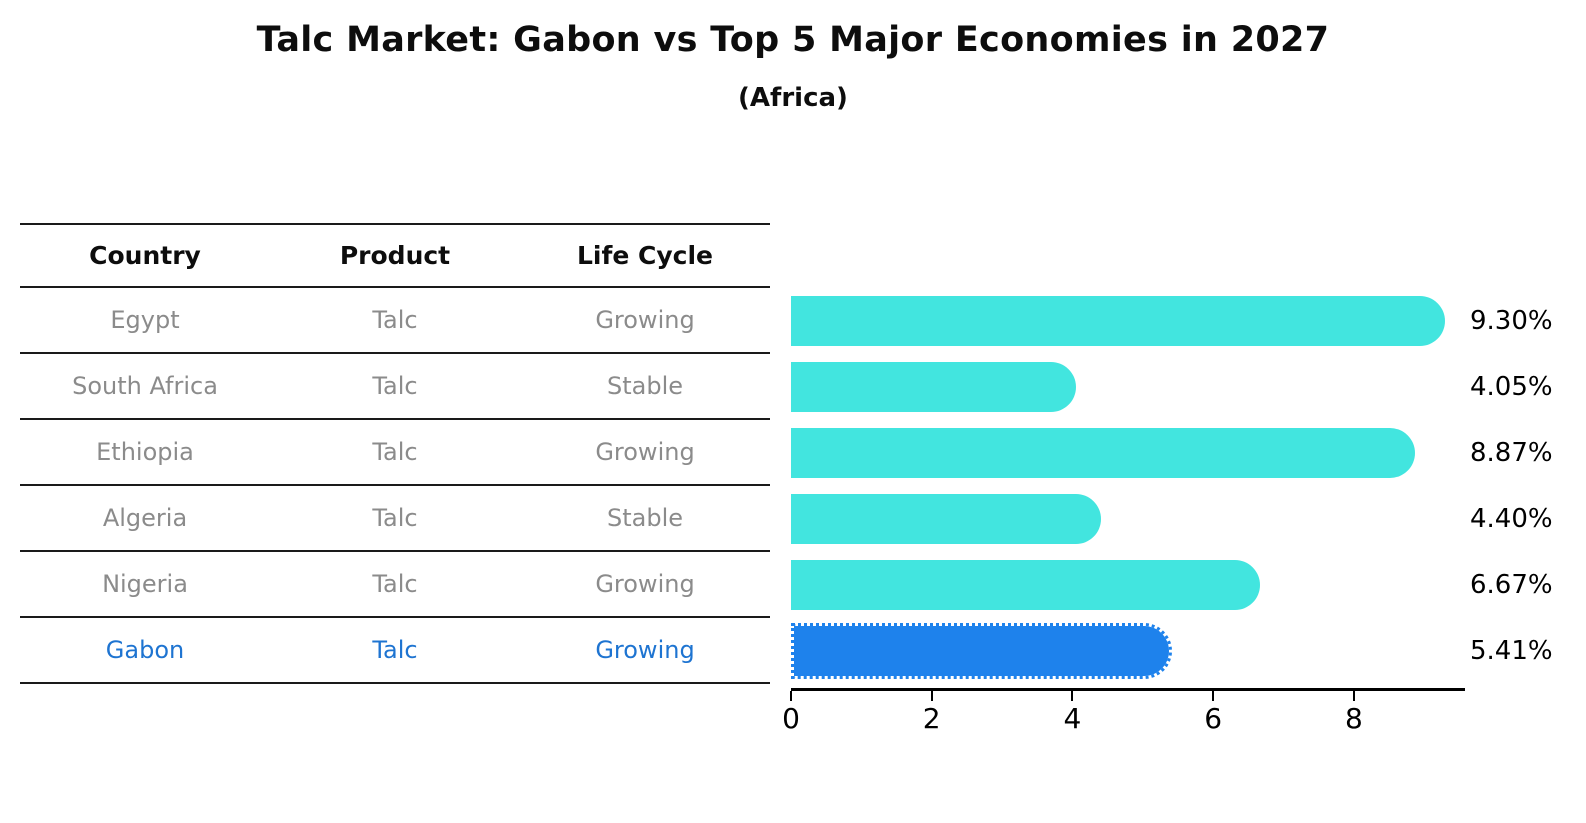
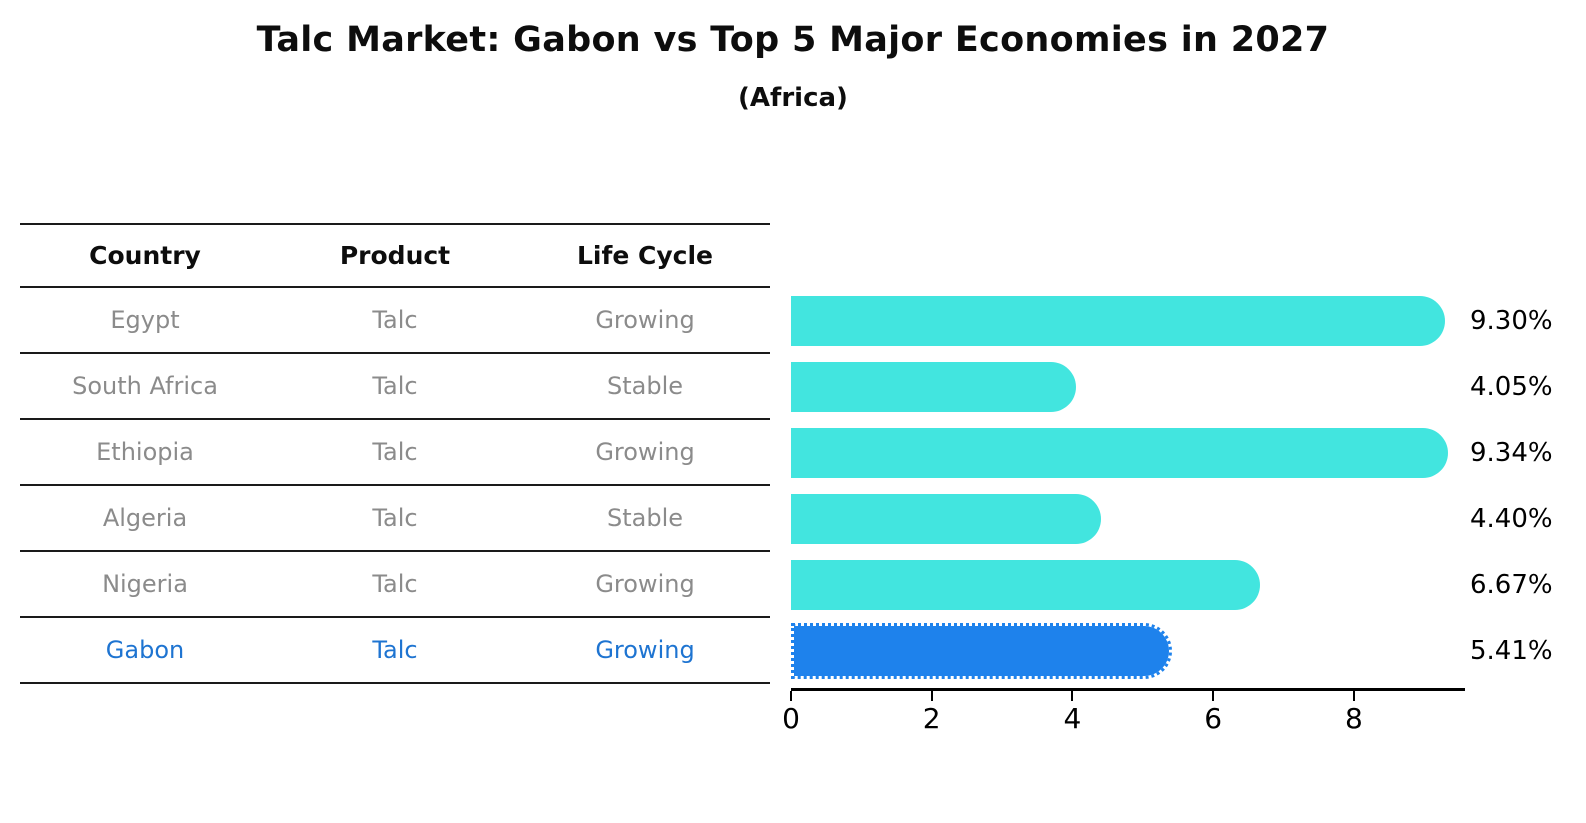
Ethiopia: 8.87% -> 9.34%
